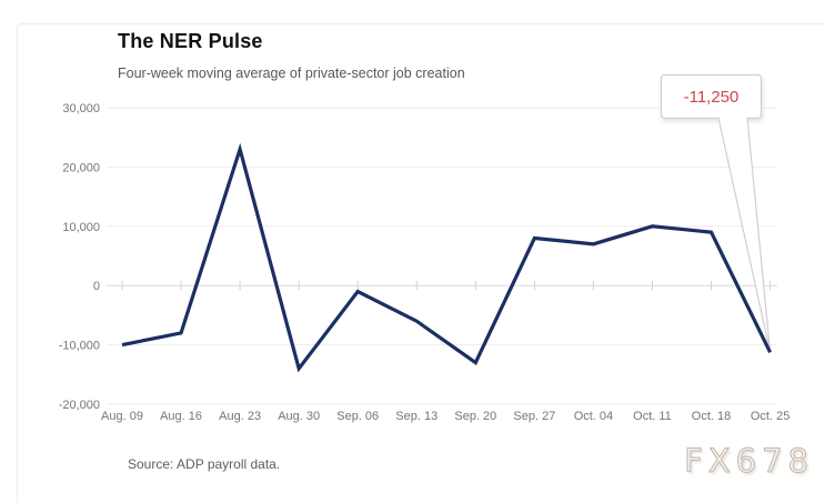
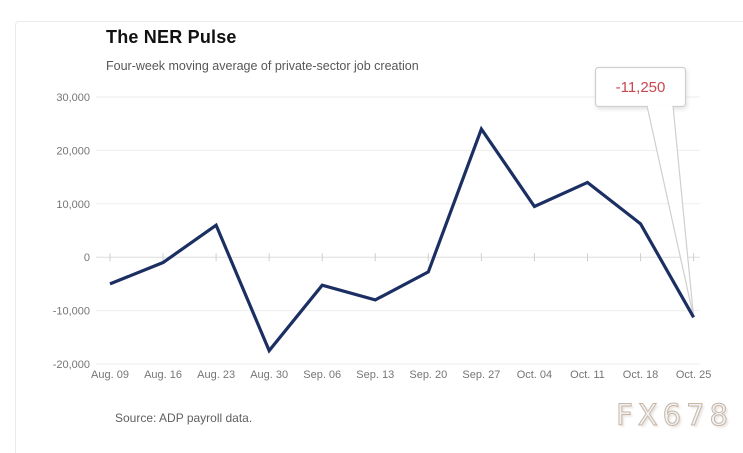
Aug. 09: -10000 -> -5000
Aug. 16: -8000 -> -1000
Aug. 23: 23000 -> 6000
Aug. 30: -14000 -> -18000
Sep. 06: -1000 -> -5000
Sep. 13: -6000 -> -8000
Sep. 20: -13000 -> -3000
Sep. 27: 8000 -> 24000
Oct. 04: 7000 -> 10000
Oct. 11: 10000 -> 14000
Oct. 18: 9000 -> 6000
